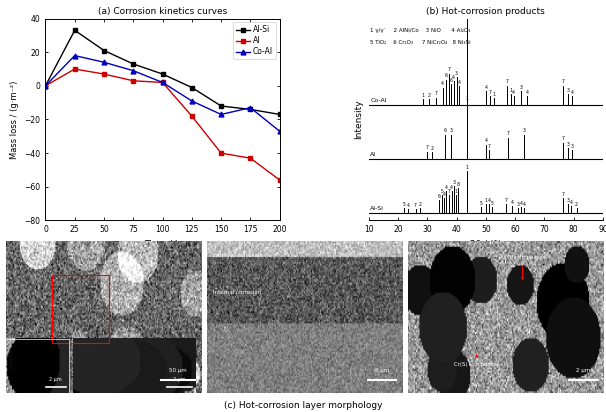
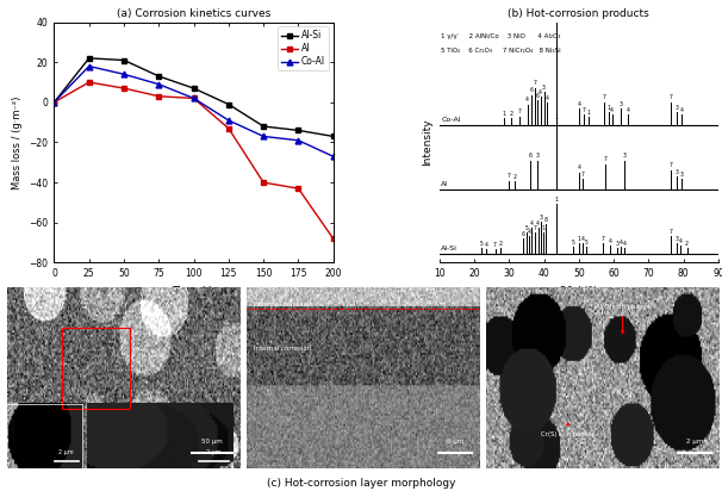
Al-Si/25: 33 -> 22
Al/125: -18 -> -13
Co-Al/175: -13 -> -19
Al/200: -56 -> -68
